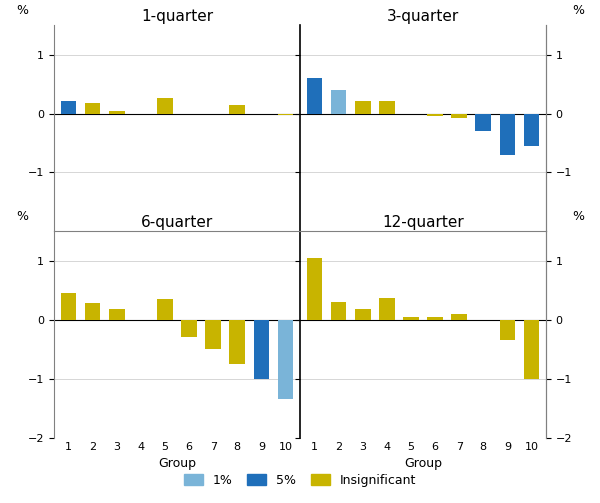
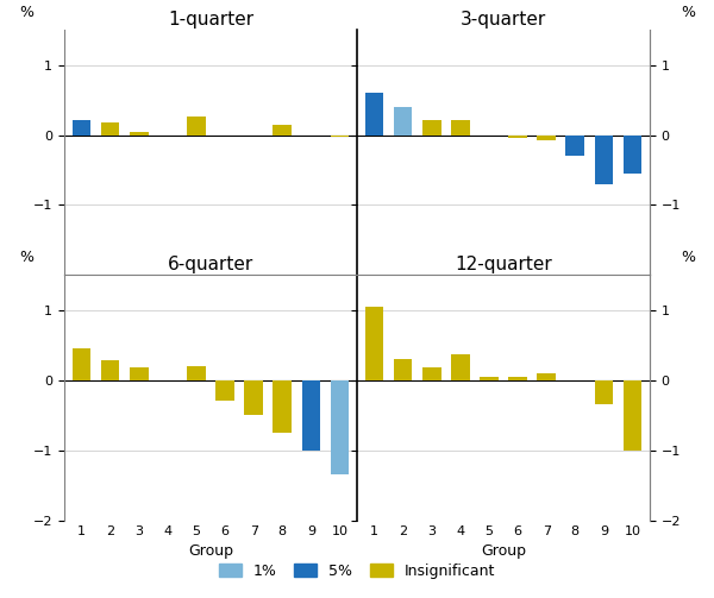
6-quarter/5: 0.35 -> 0.20
